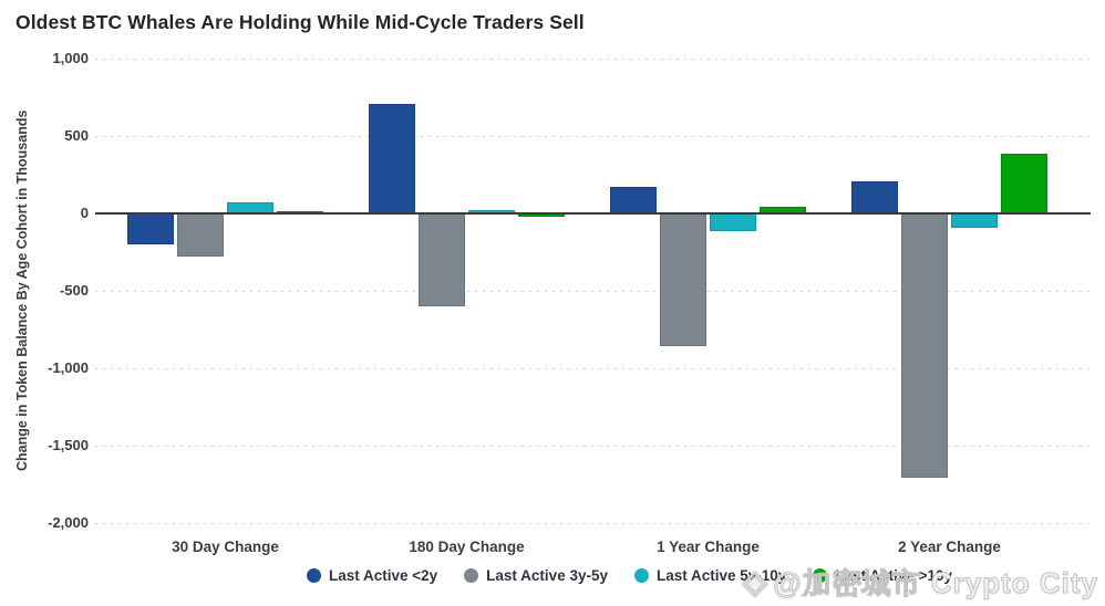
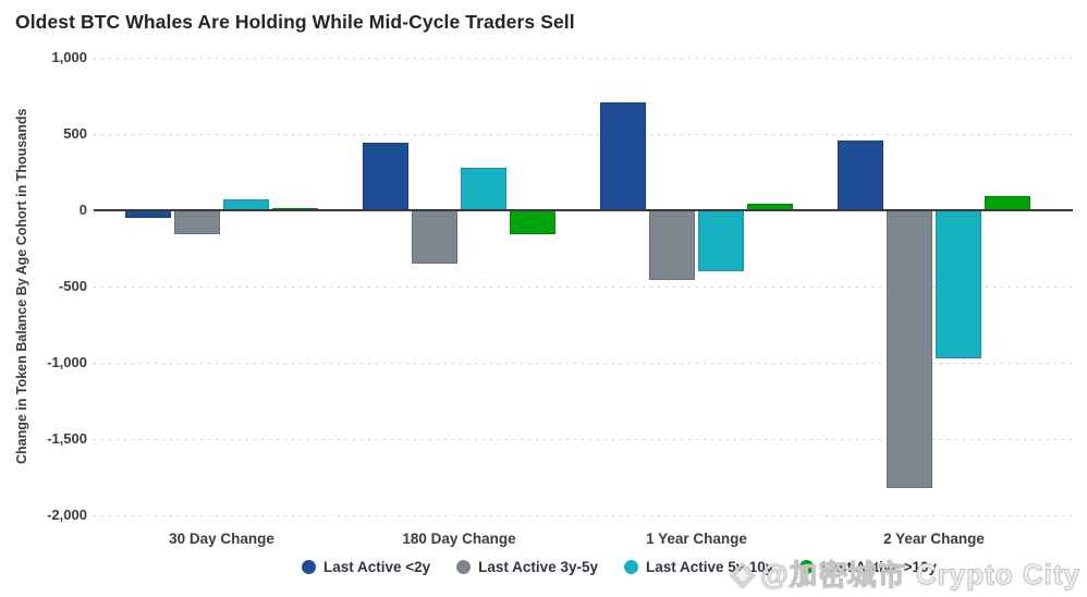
Last Active <2y/30 Day Change: -200 -> -50
Last Active 3y-5y/30 Day Change: -280 -> -160
Last Active <2y/180 Day Change: 710 -> 440
Last Active 3y-5y/180 Day Change: -600 -> -350
Last Active 5y-10y/180 Day Change: 20 -> 280
Last Active >10y/180 Day Change: -20 -> -160
Last Active <2y/1 Year Change: 180 -> 710
Last Active 3y-5y/1 Year Change: -860 -> -460
Last Active 5y-10y/1 Year Change: -120 -> -400
Last Active <2y/2 Year Change: 200 -> 460
Last Active 3y-5y/2 Year Change: -1710 -> -1820
Last Active 5y-10y/2 Year Change: -90 -> -970
Last Active >10y/2 Year Change: 380 -> 90
